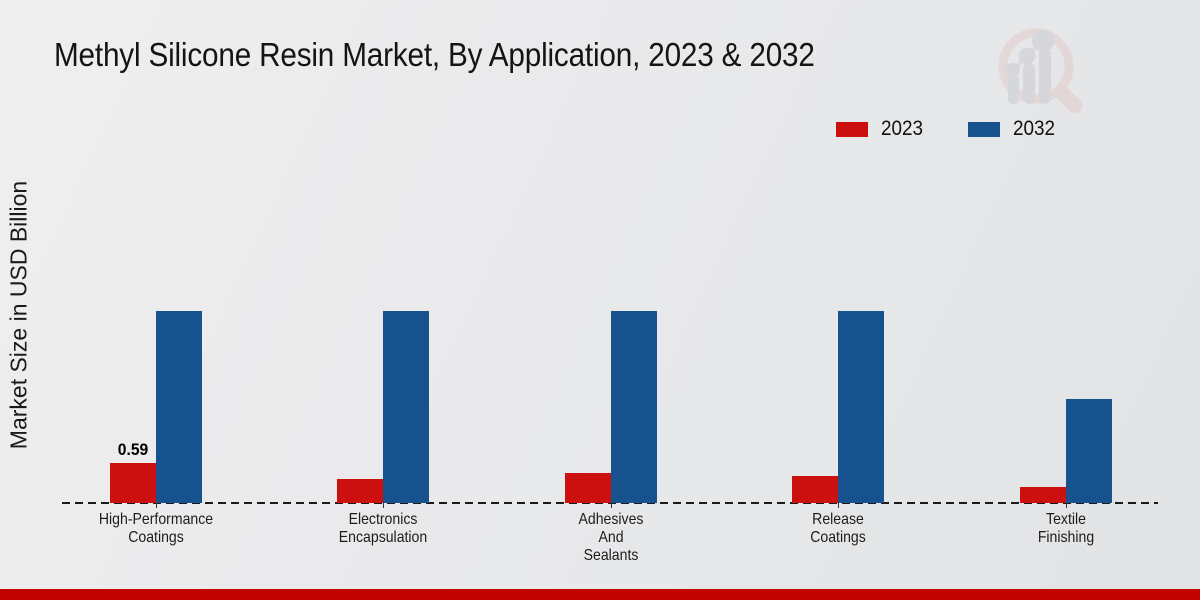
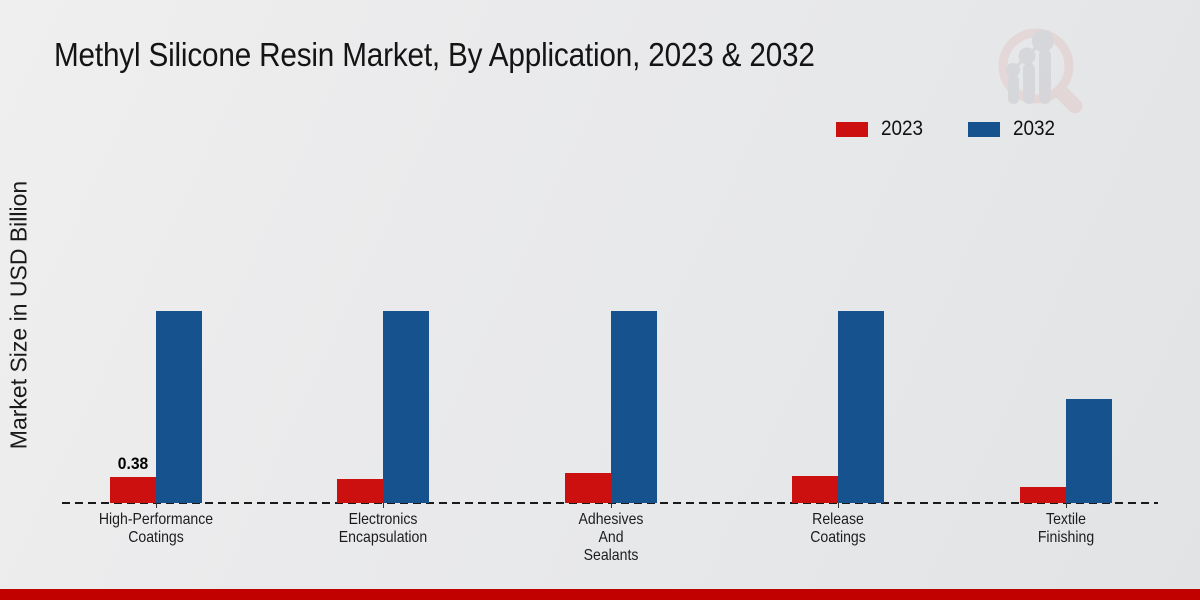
2023/High-Performance Coatings: 0.59 -> 0.38
